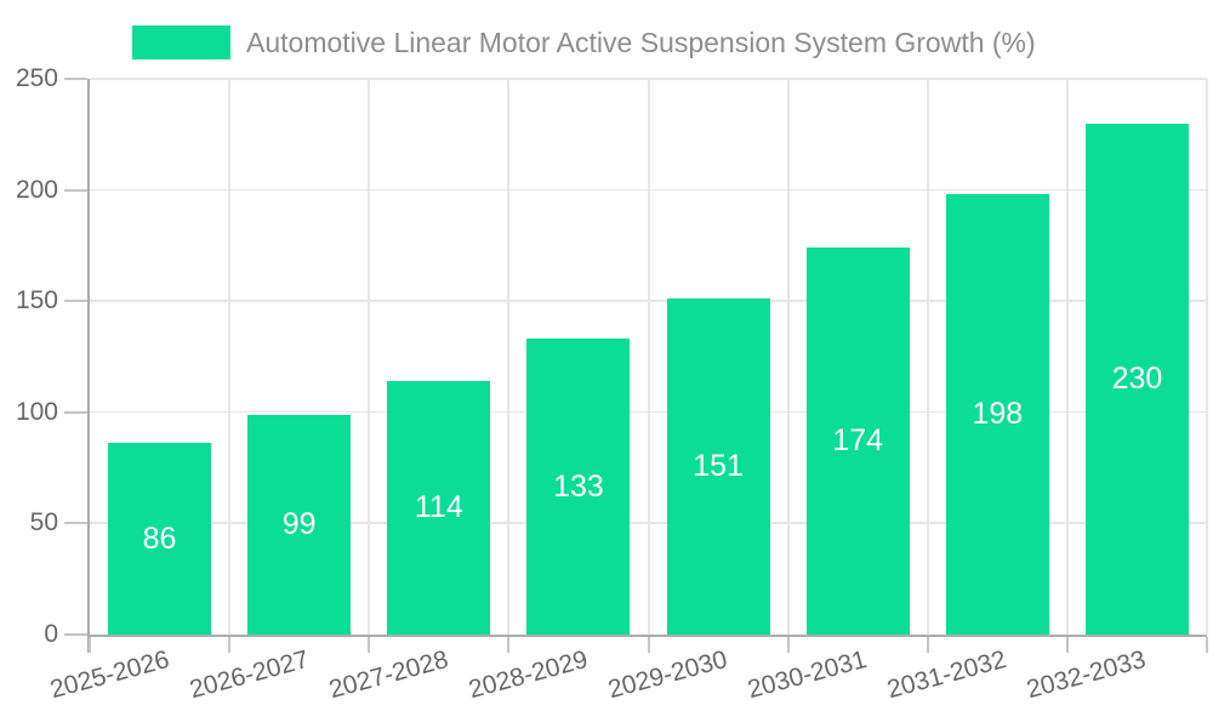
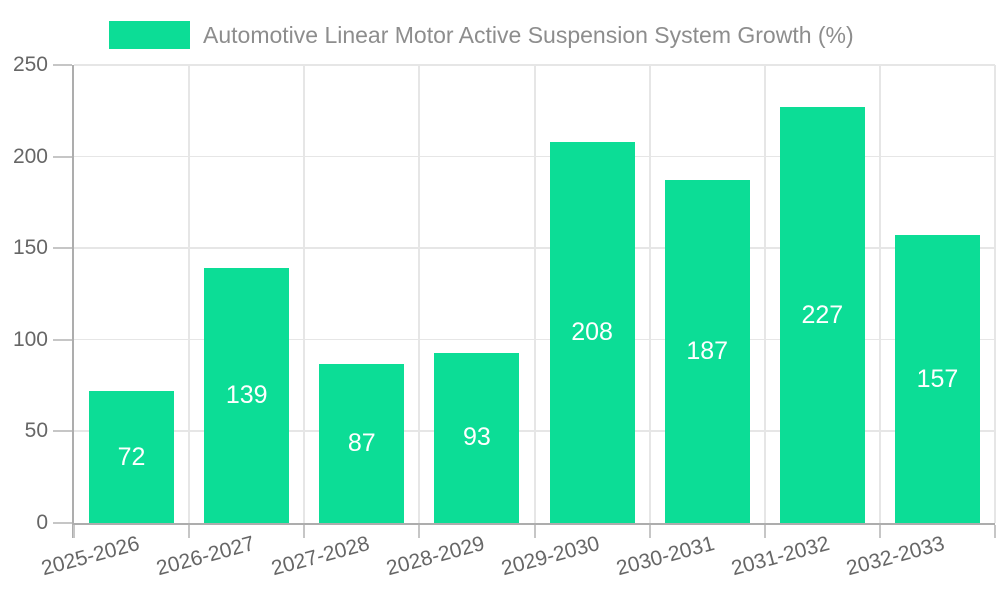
2025-2026: 86 -> 72
2026-2027: 99 -> 139
2027-2028: 114 -> 87
2028-2029: 133 -> 93
2029-2030: 151 -> 208
2030-2031: 174 -> 187
2031-2032: 198 -> 227
2032-2033: 230 -> 157
